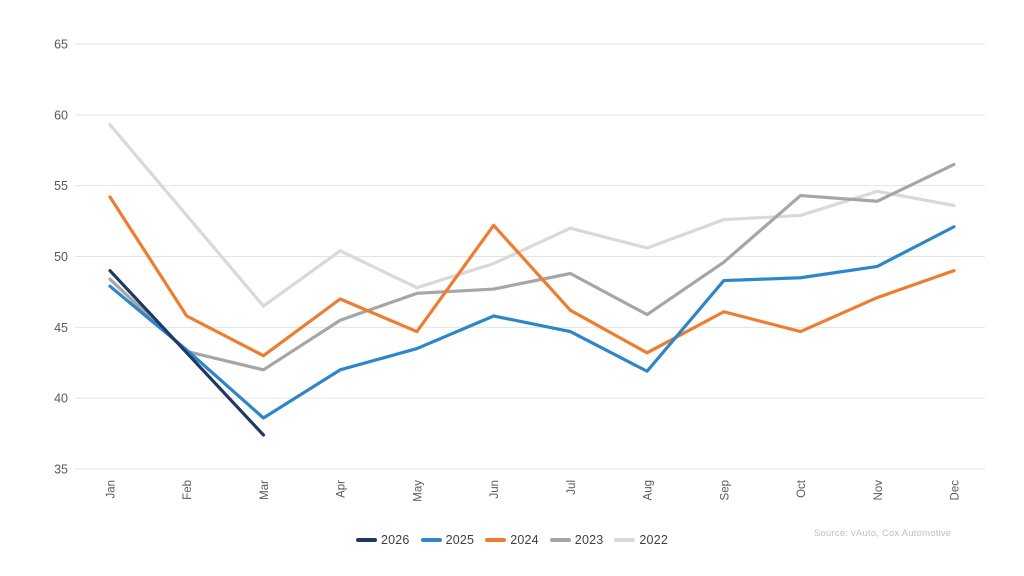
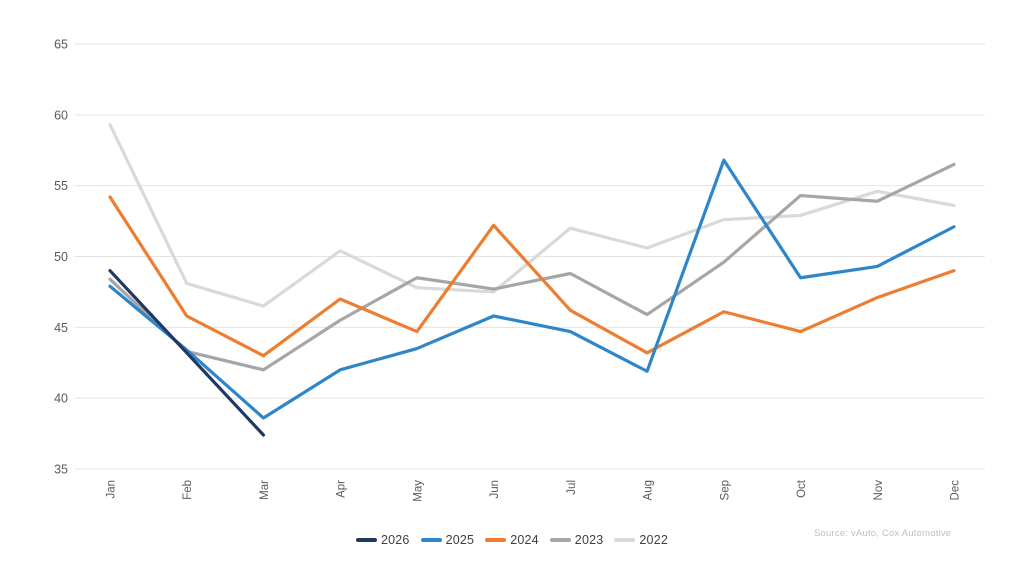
2022/Feb: 52.9 -> 48.1
2023/May: 47.4 -> 48.5
2022/Jun: 49.5 -> 47.5
2025/Sep: 48.3 -> 56.8
